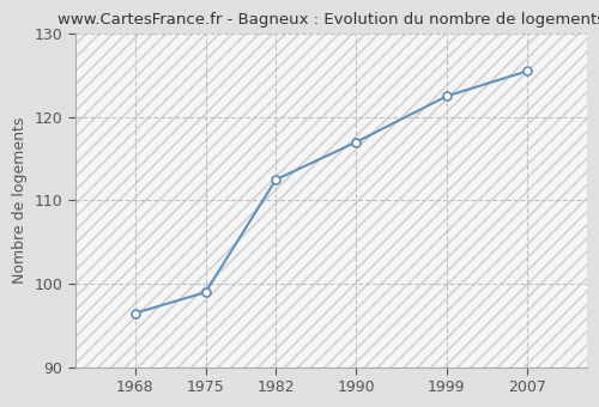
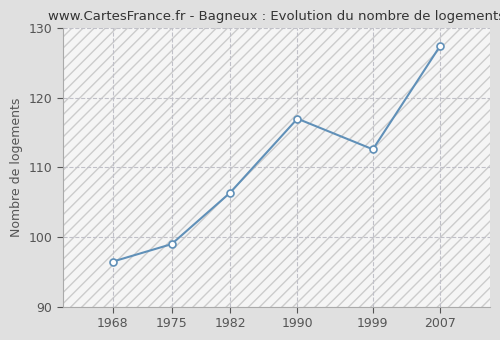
1982: 112.5 -> 106.4
1999: 122.5 -> 112.6
2007: 125.5 -> 127.4
